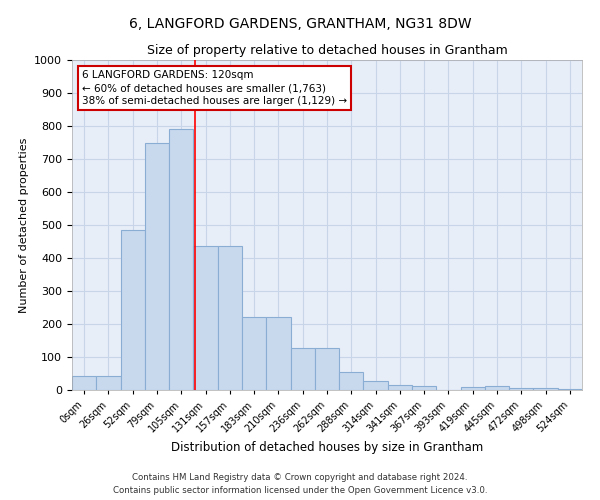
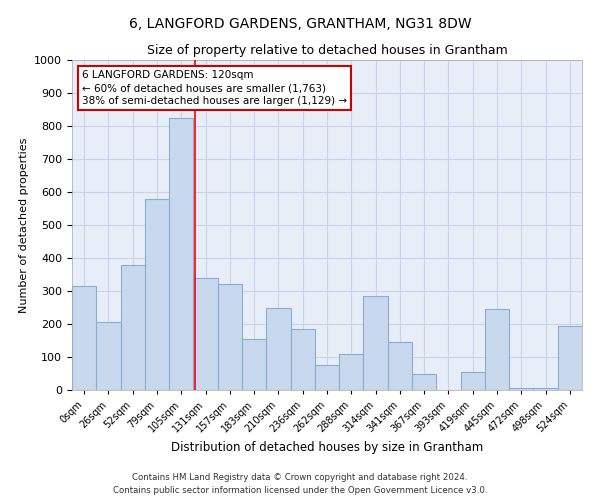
0sqm: 42 -> 315
26sqm: 42 -> 205
52sqm: 485 -> 380
79sqm: 750 -> 580
105sqm: 790 -> 825
131sqm: 435 -> 340
157sqm: 435 -> 320
183sqm: 220 -> 155
210sqm: 220 -> 250
236sqm: 128 -> 185
262sqm: 128 -> 75
288sqm: 55 -> 110
314sqm: 28 -> 285
341sqm: 15 -> 145
367sqm: 12 -> 50
419sqm: 10 -> 55
445sqm: 12 -> 245
524sqm: 2 -> 195
